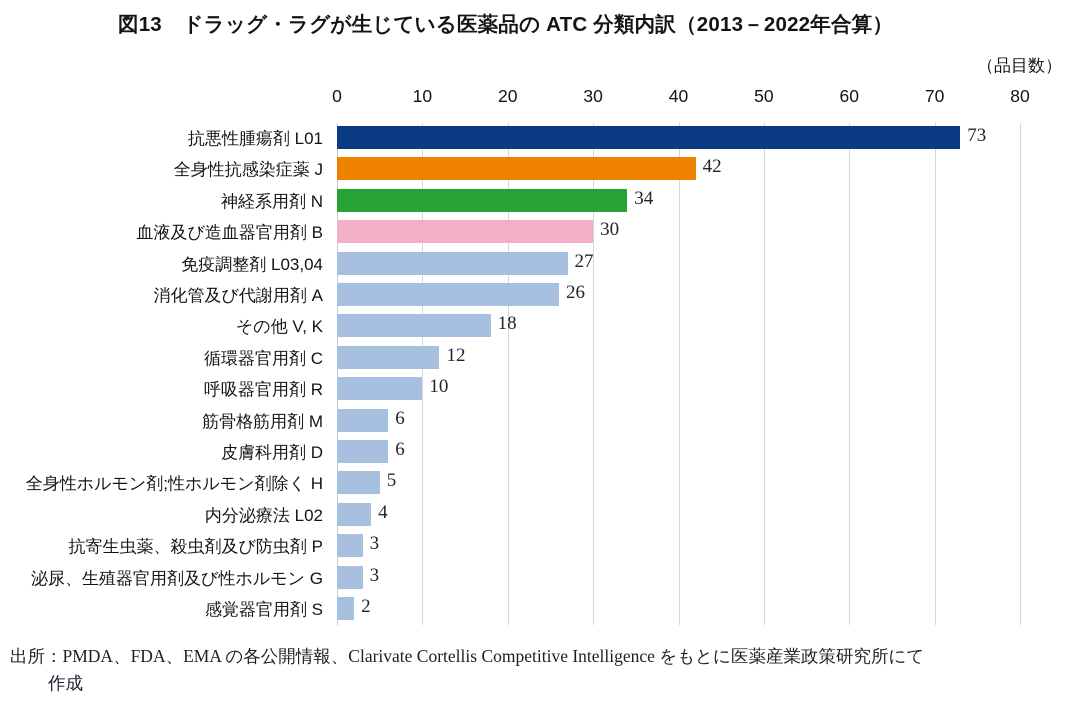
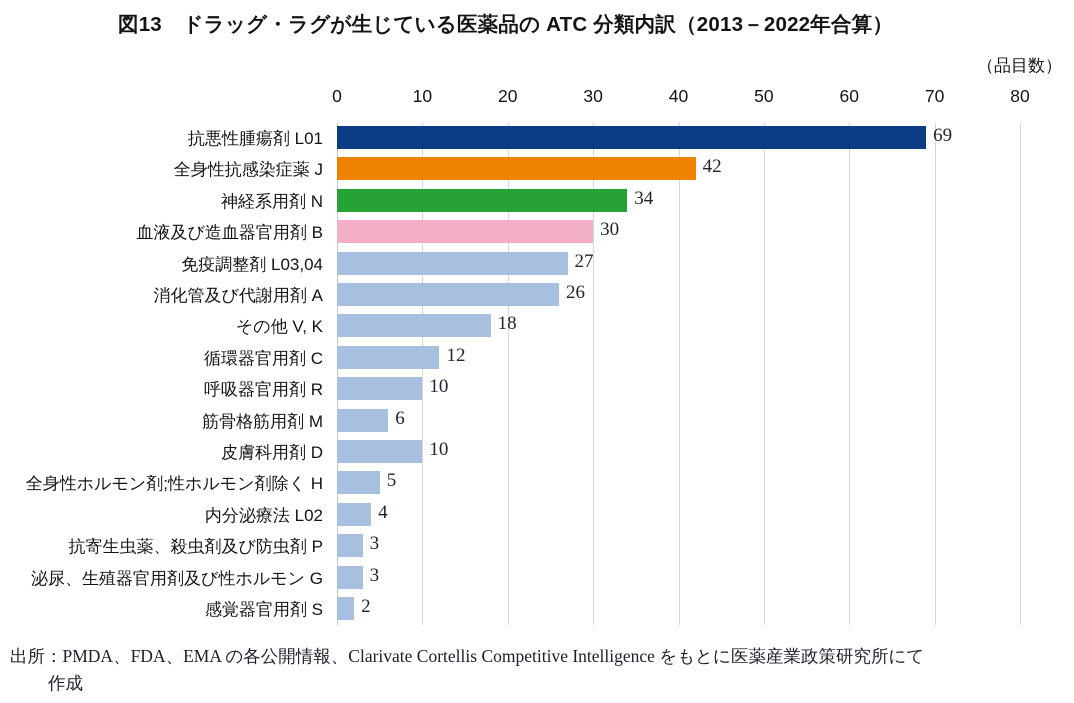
抗悪性腫瘍剤 L01: 73 -> 69
皮膚科用剤 D: 6 -> 10
